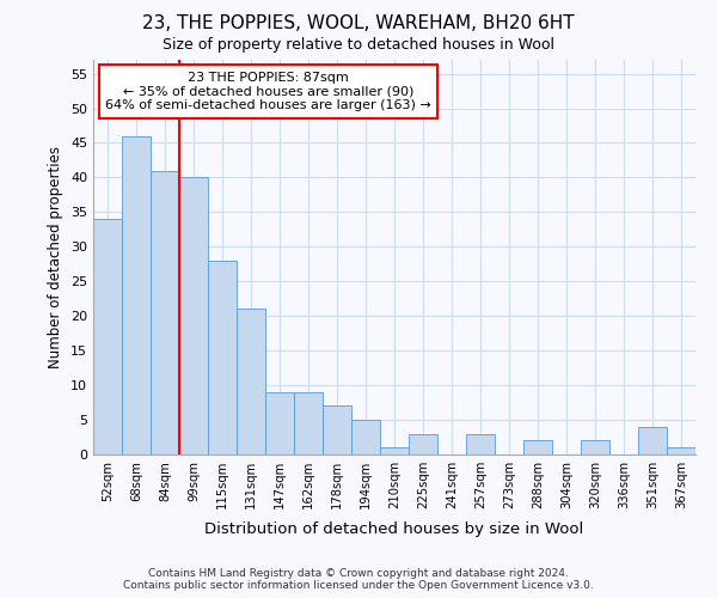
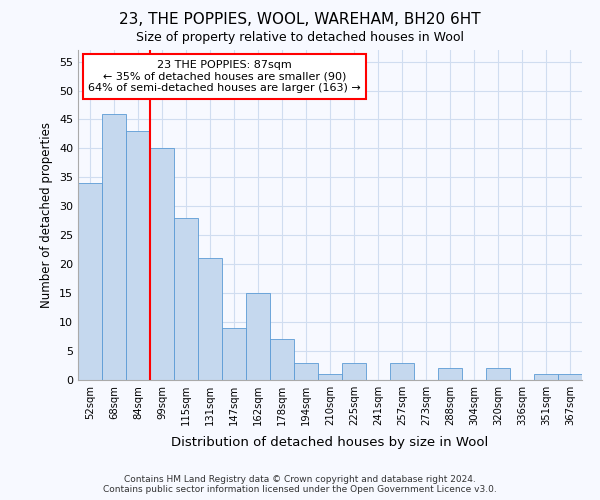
84sqm: 41 -> 43
162sqm: 9 -> 15
194sqm: 5 -> 3
351sqm: 4 -> 1
